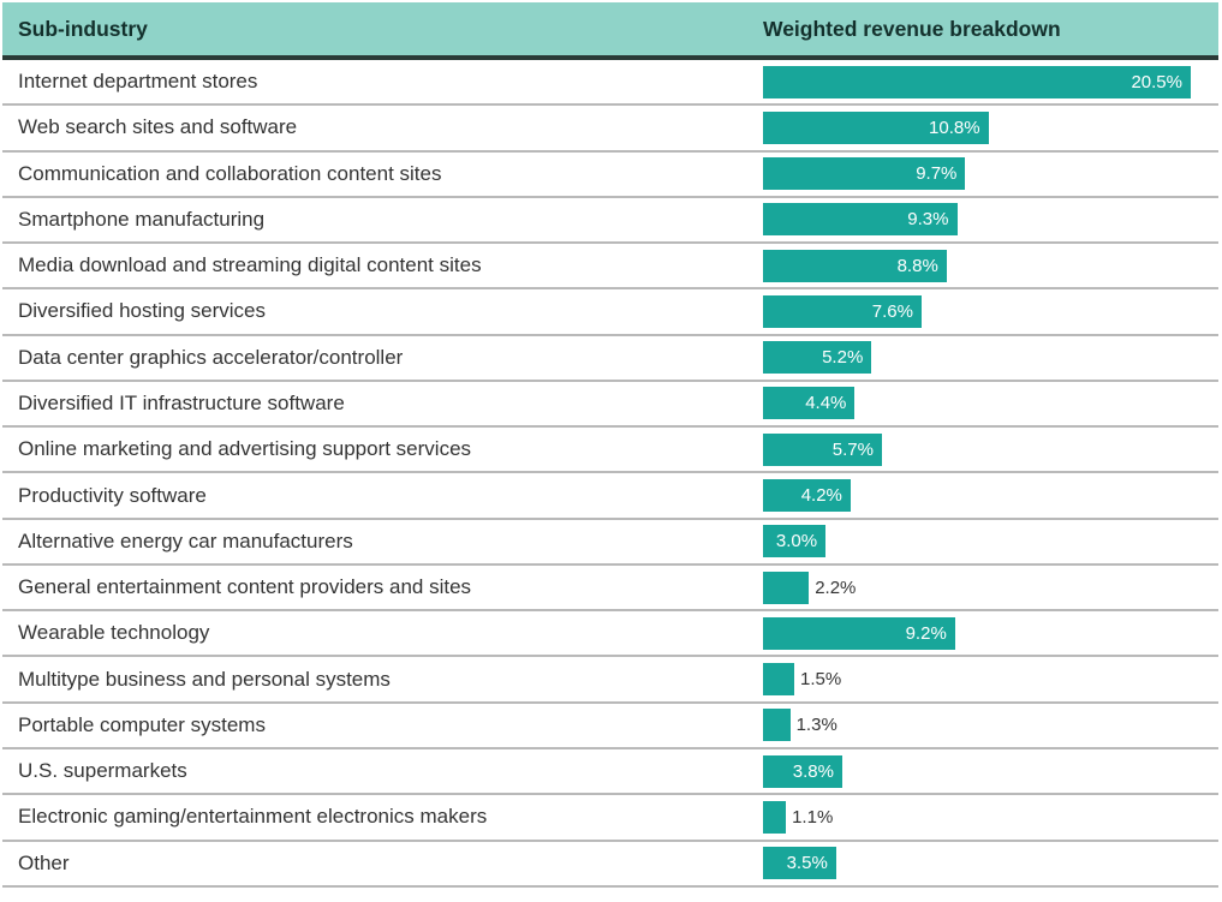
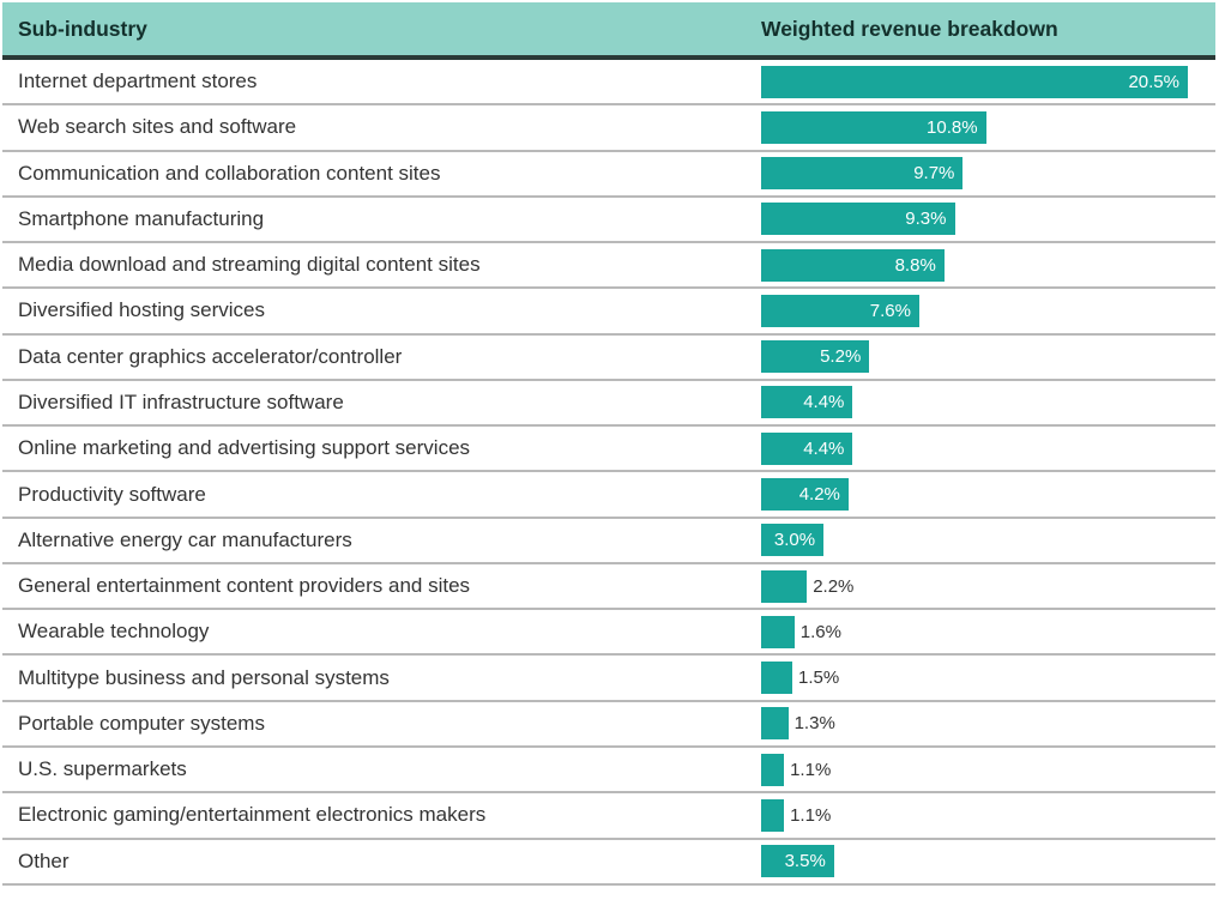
Online marketing and advertising support services: 5.7% -> 4.4%
Wearable technology: 9.2% -> 1.6%
U.S. supermarkets: 3.8% -> 1.1%
